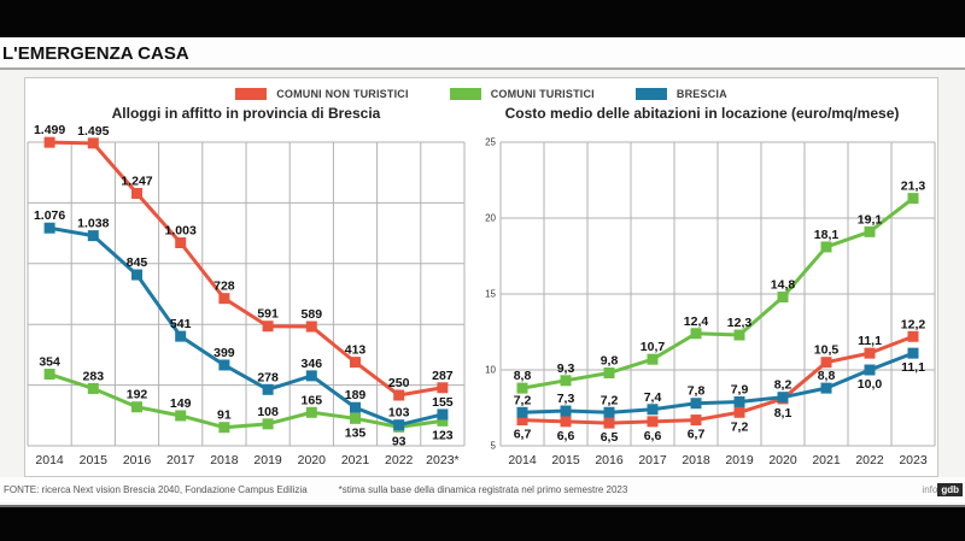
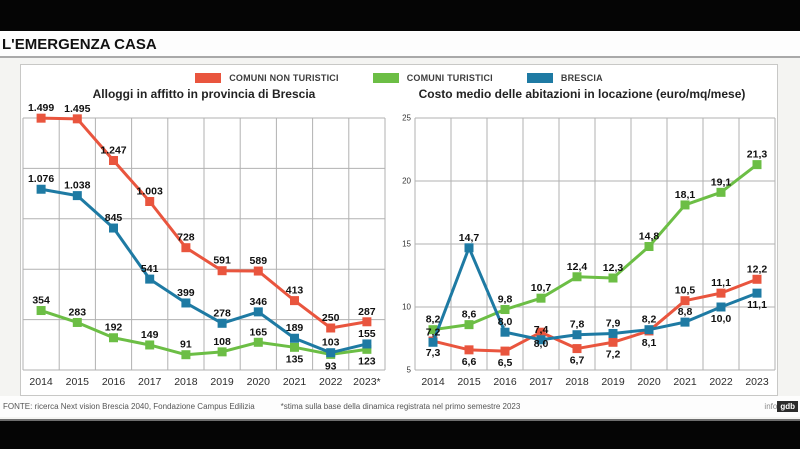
Costo medio delle abitazioni in locazione (euro/mq/mese)/COMUNI TURISTICI/2014: 8,8 -> 8,2
Costo medio delle abitazioni in locazione (euro/mq/mese)/COMUNI NON TURISTICI/2014: 6,7 -> 7,3
Costo medio delle abitazioni in locazione (euro/mq/mese)/COMUNI TURISTICI/2015: 9,3 -> 8,6
Costo medio delle abitazioni in locazione (euro/mq/mese)/BRESCIA/2015: 7,3 -> 14,7
Costo medio delle abitazioni in locazione (euro/mq/mese)/BRESCIA/2016: 7,2 -> 8,0
Costo medio delle abitazioni in locazione (euro/mq/mese)/COMUNI NON TURISTICI/2017: 6,6 -> 8,0
